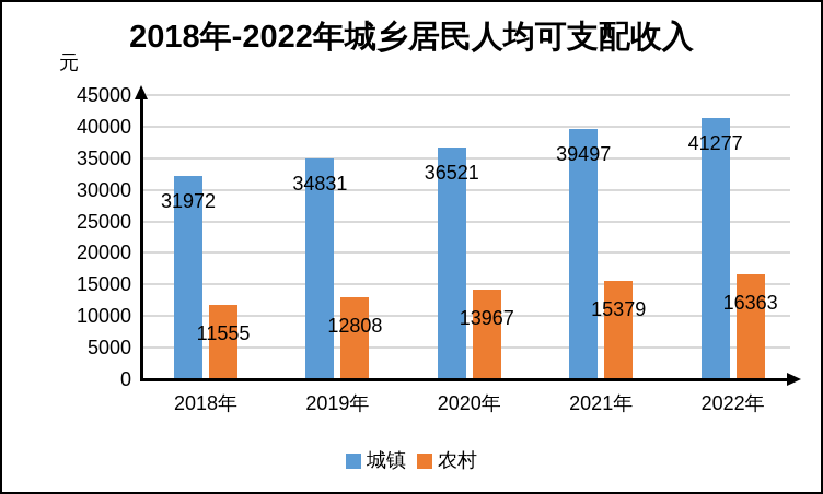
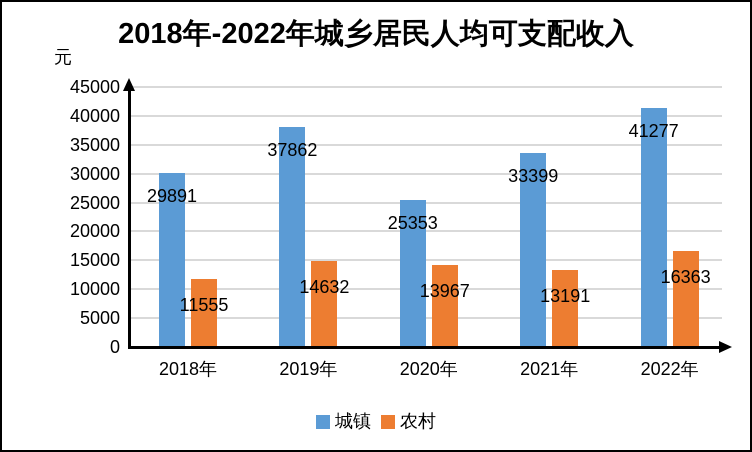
城镇/2018年: 31972 -> 29891
城镇/2019年: 34831 -> 37862
农村/2019年: 12808 -> 14632
城镇/2020年: 36521 -> 25353
城镇/2021年: 39497 -> 33399
农村/2021年: 15379 -> 13191
